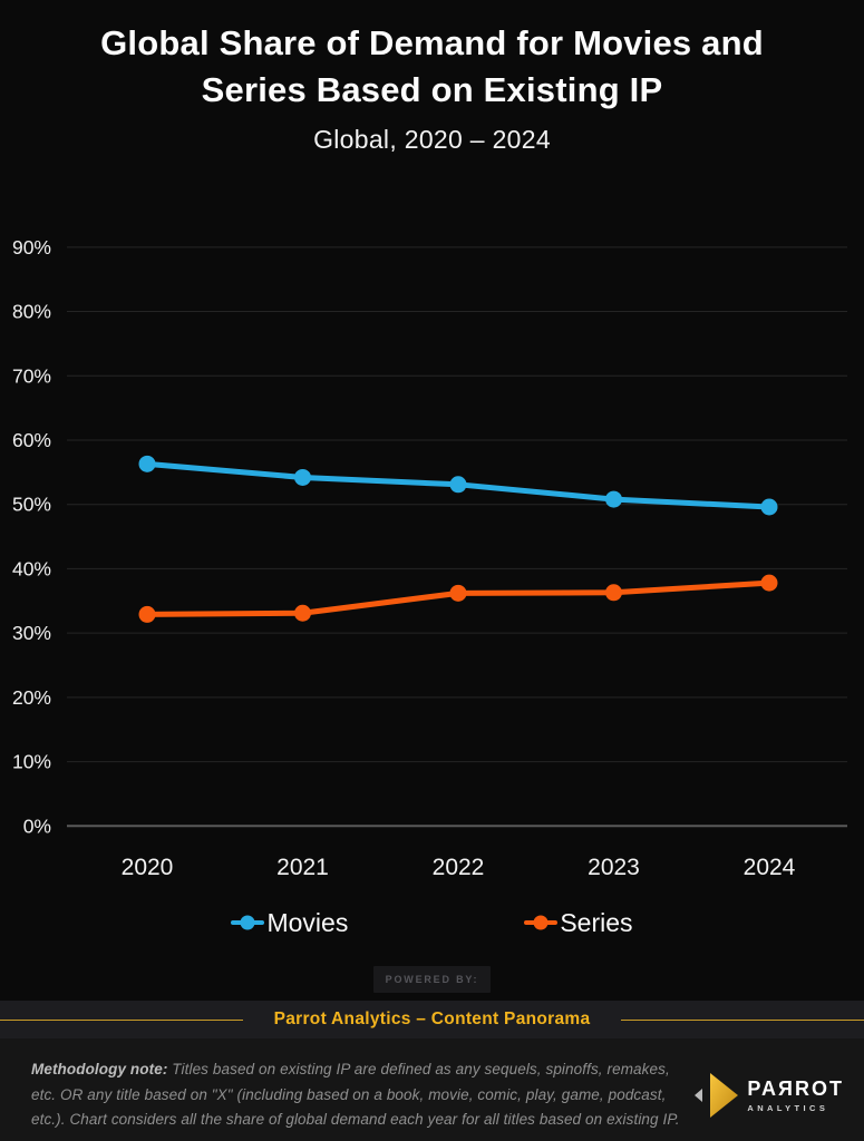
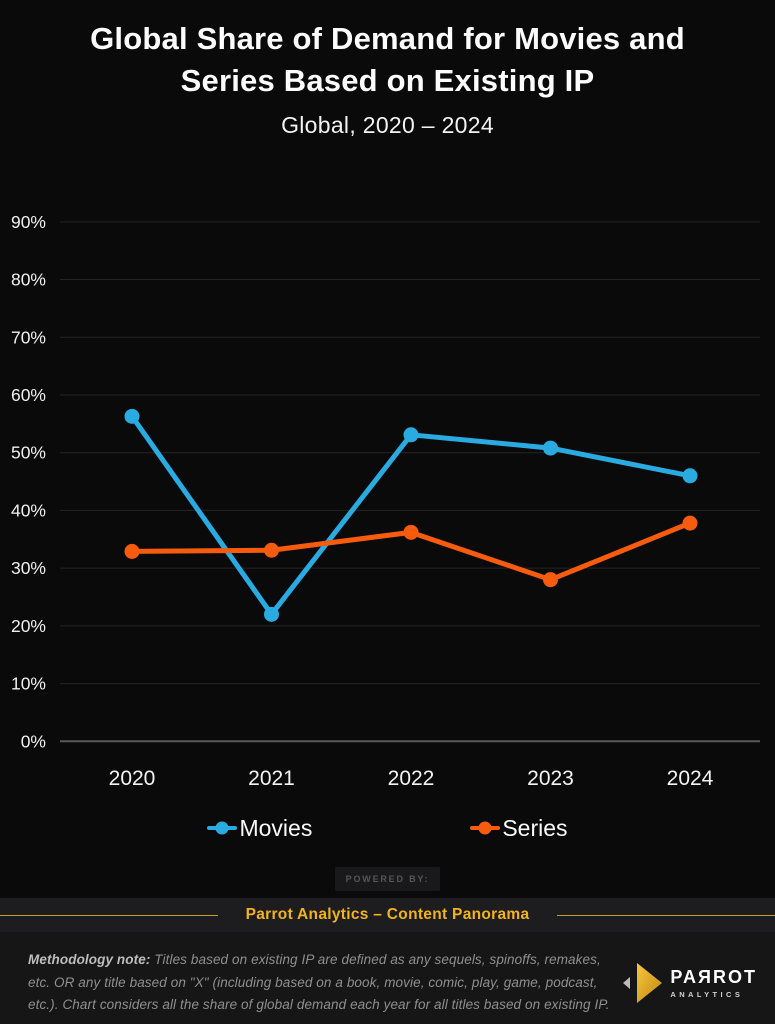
Movies/2021: 54% -> 22%
Series/2023: 36% -> 28%
Movies/2024: 50% -> 46%
